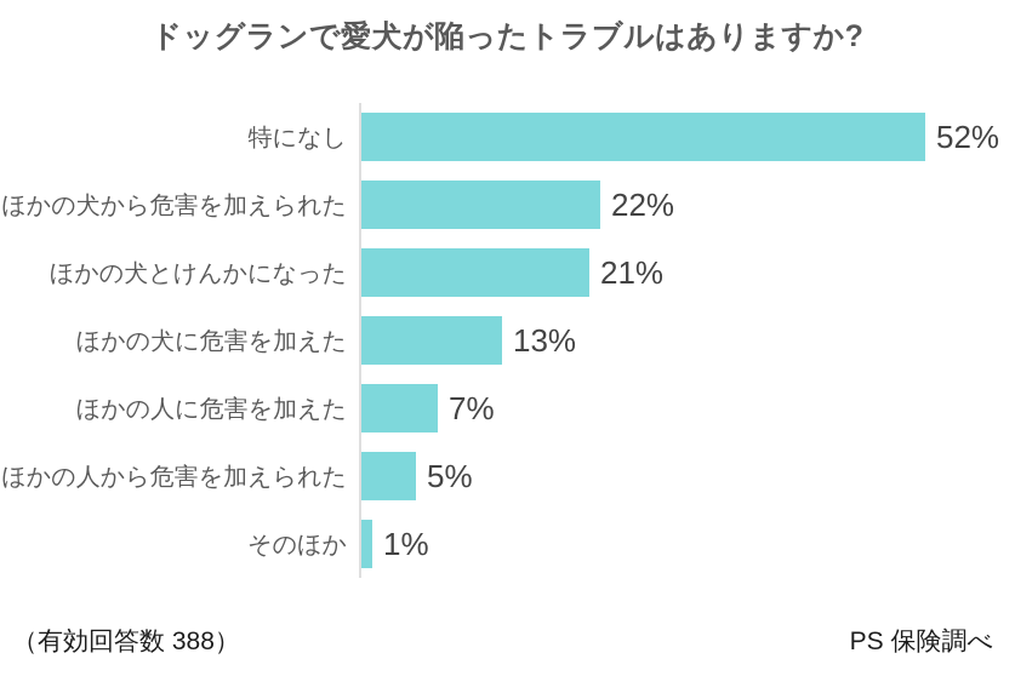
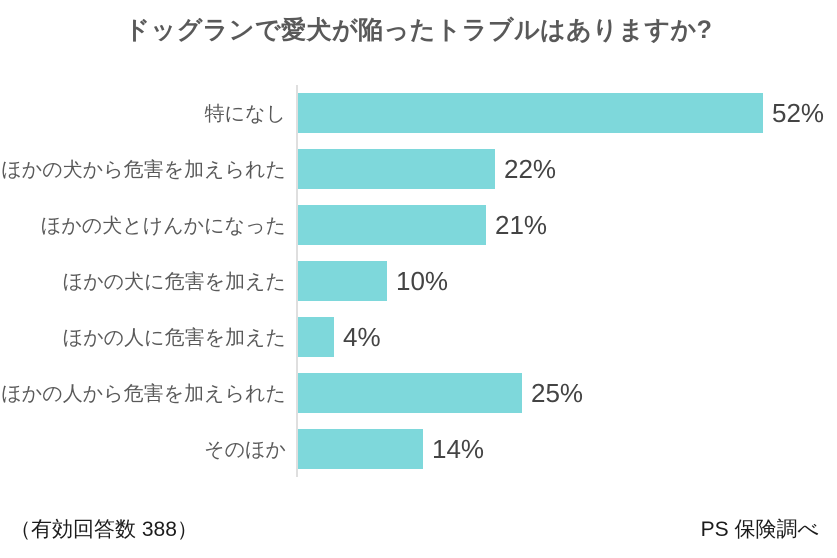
ほかの犬に危害を加えた: 13% -> 10%
ほかの人に危害を加えた: 7% -> 4%
ほかの人から危害を加えられた: 5% -> 25%
そのほか: 1% -> 14%
